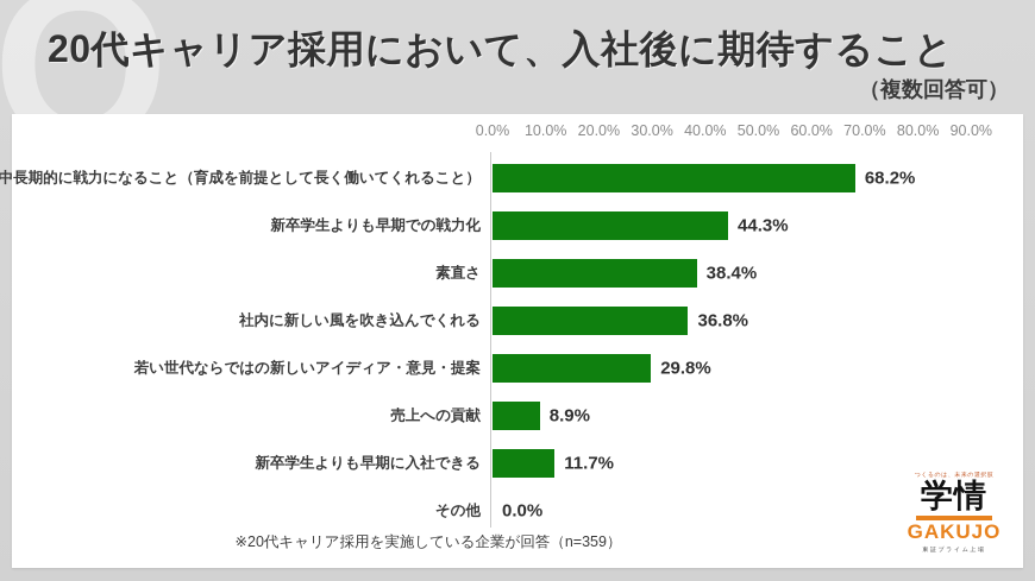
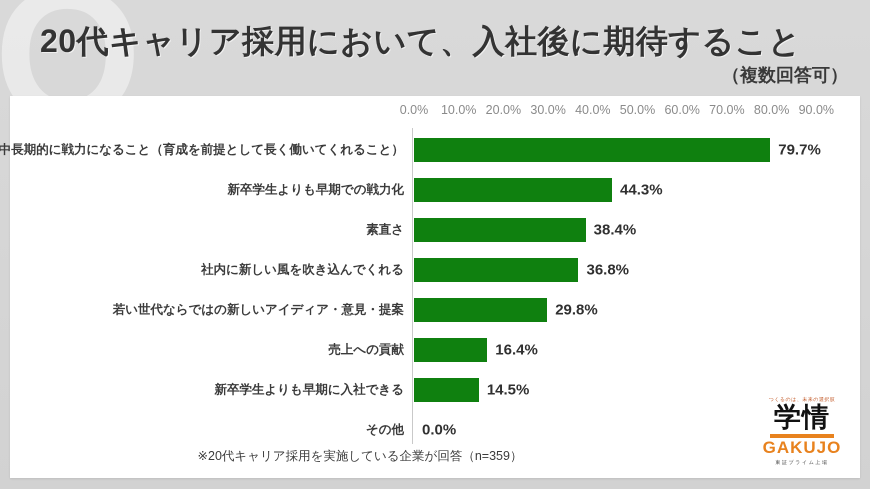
中長期的に戦力になること（育成を前提として長く働いてくれること）: 68.2% -> 79.7%
売上への貢献: 8.9% -> 16.4%
新卒学生よりも早期に入社できる: 11.7% -> 14.5%
